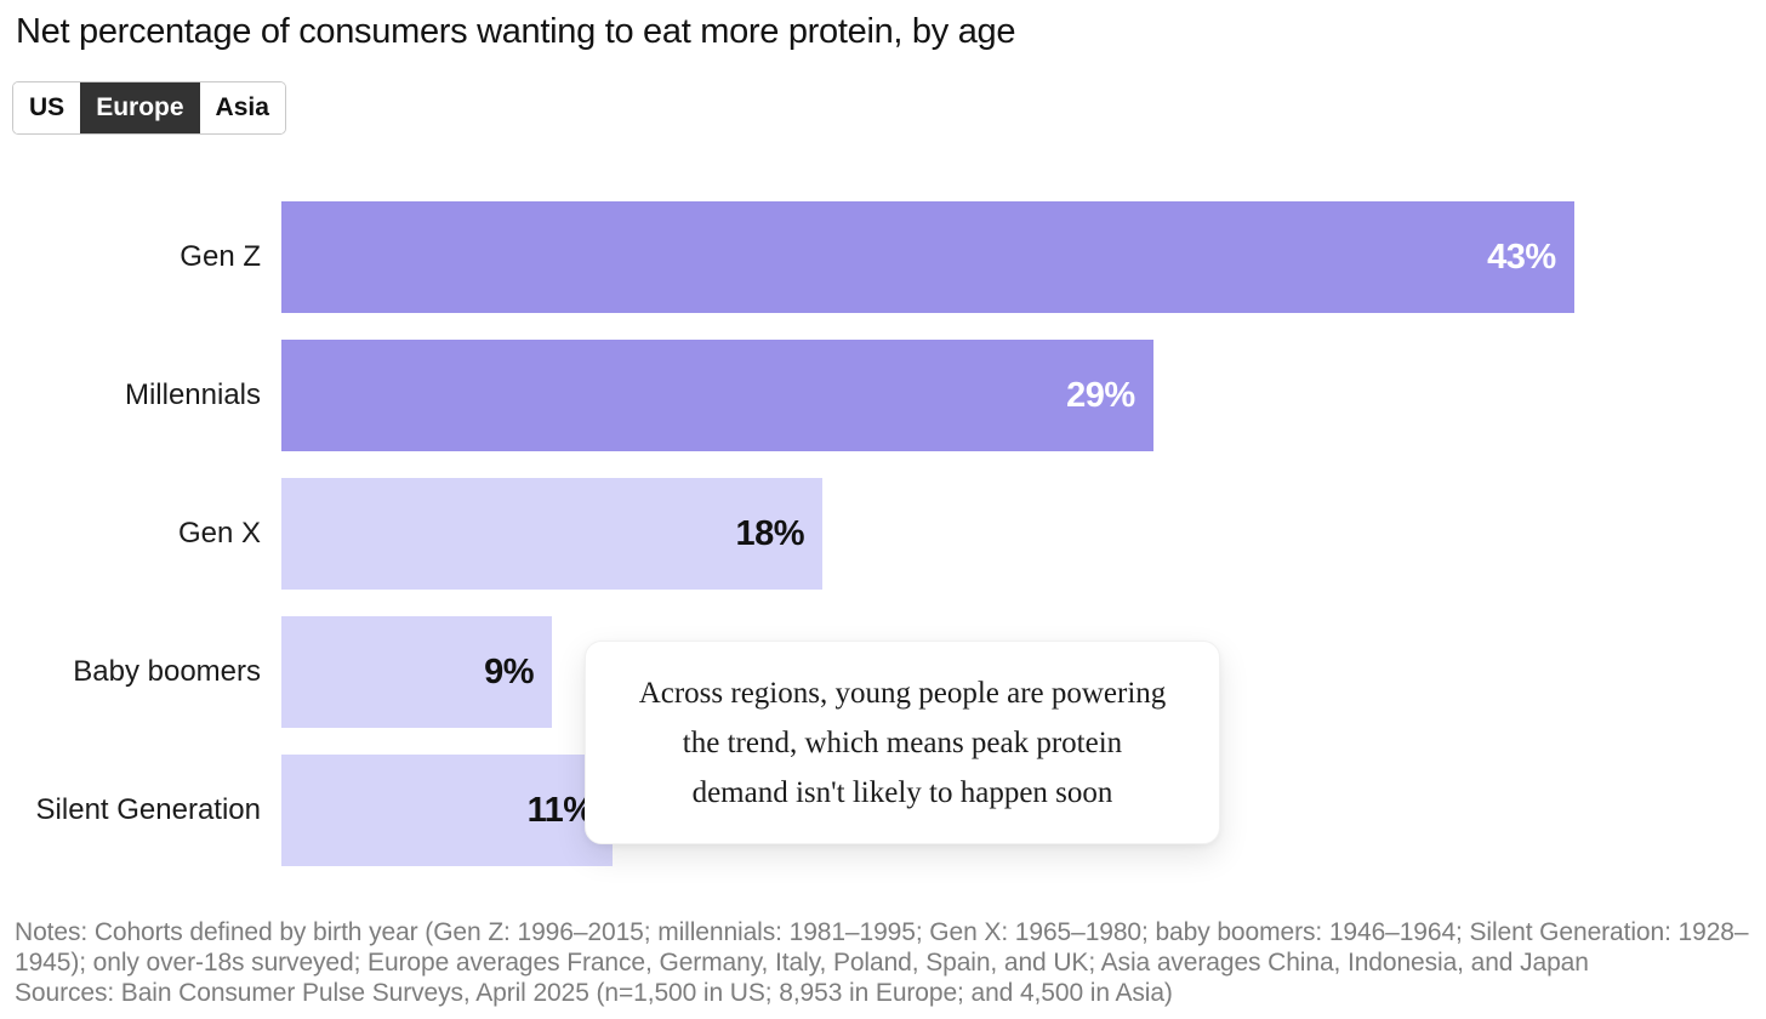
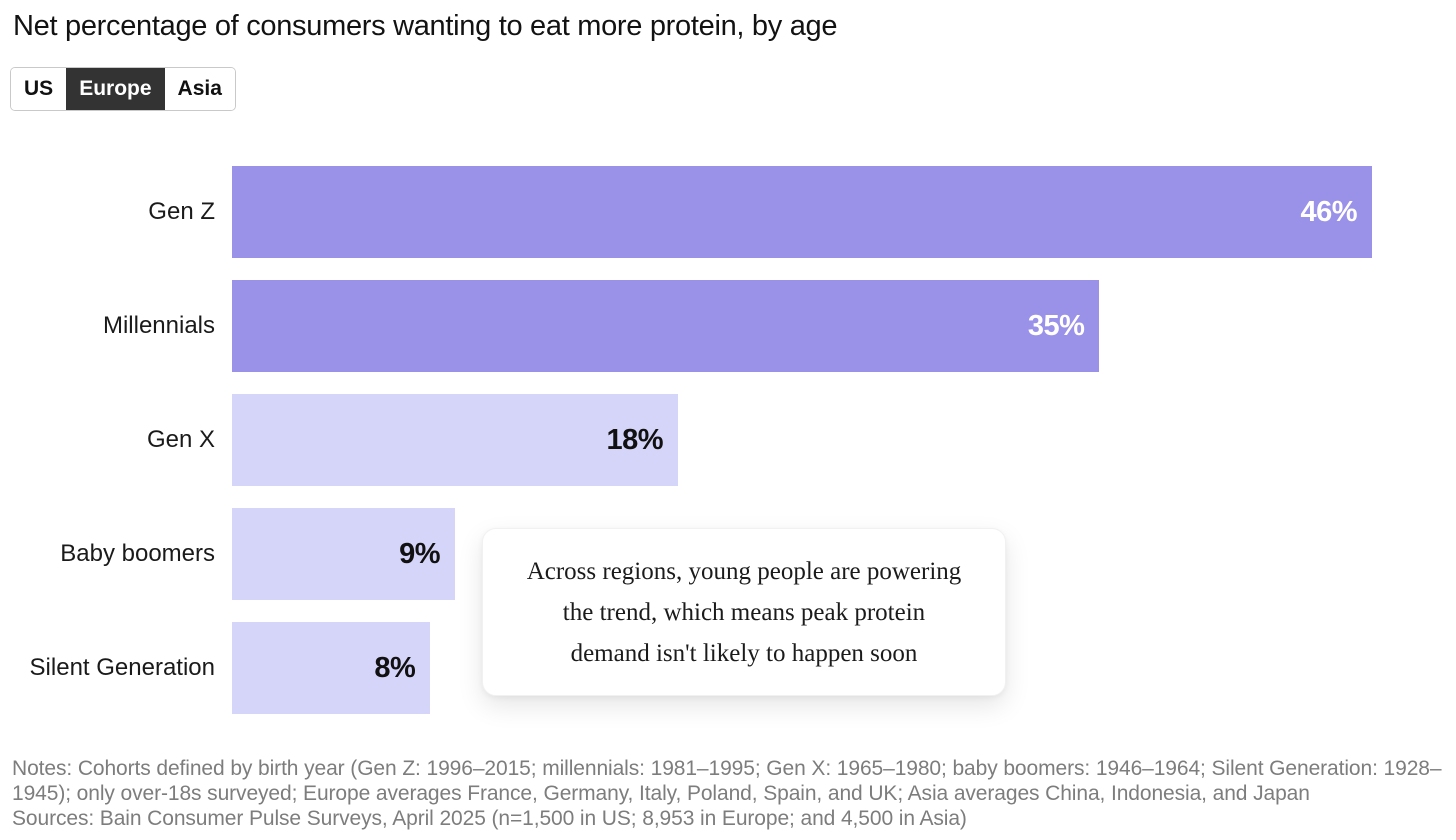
Gen Z: 43% -> 46%
Millennials: 29% -> 35%
Silent Generation: 11% -> 8%
